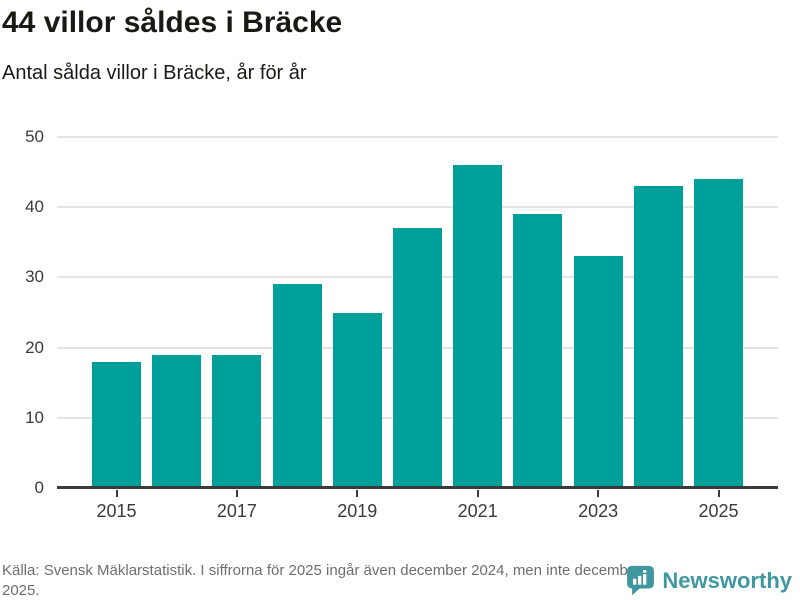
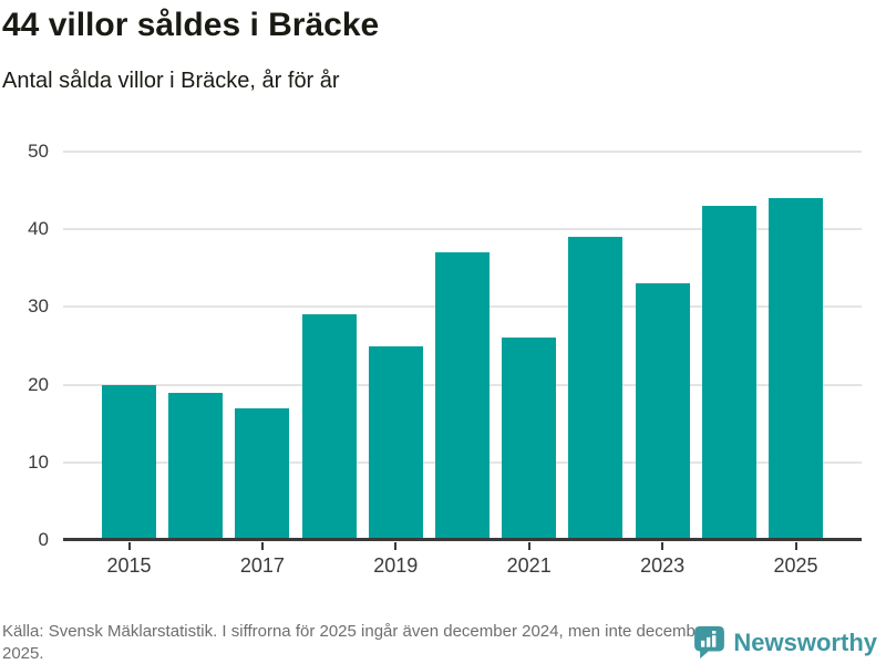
2015: 18 -> 20
2017: 19 -> 17
2021: 46 -> 26
